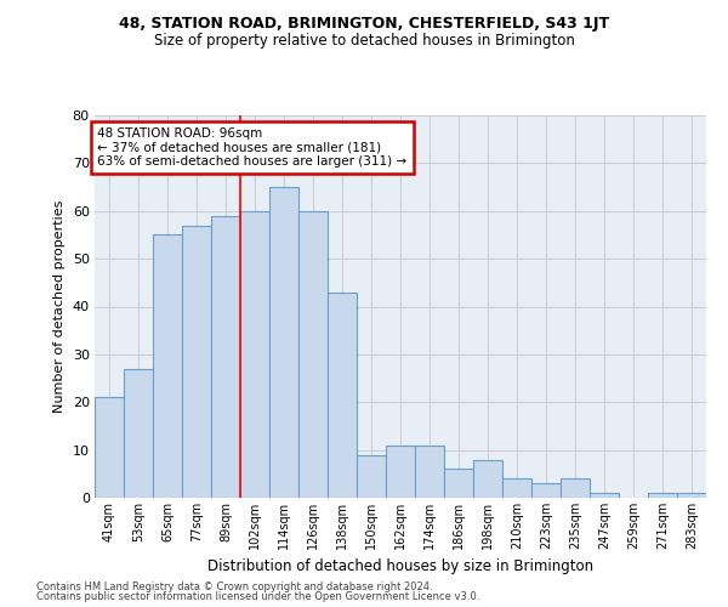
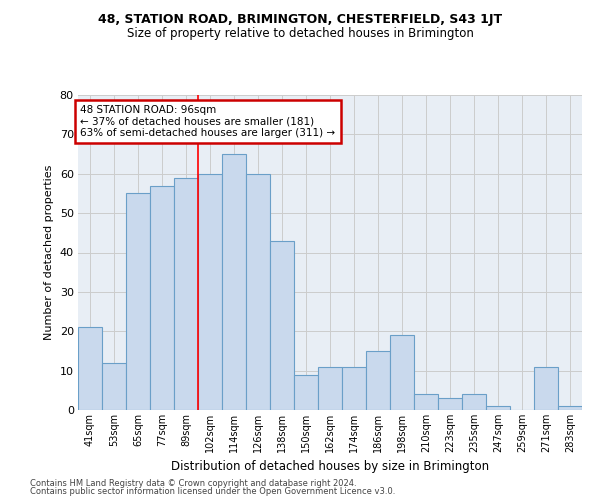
53sqm: 27 -> 12
186sqm: 6 -> 15
198sqm: 8 -> 19
271sqm: 1 -> 11
